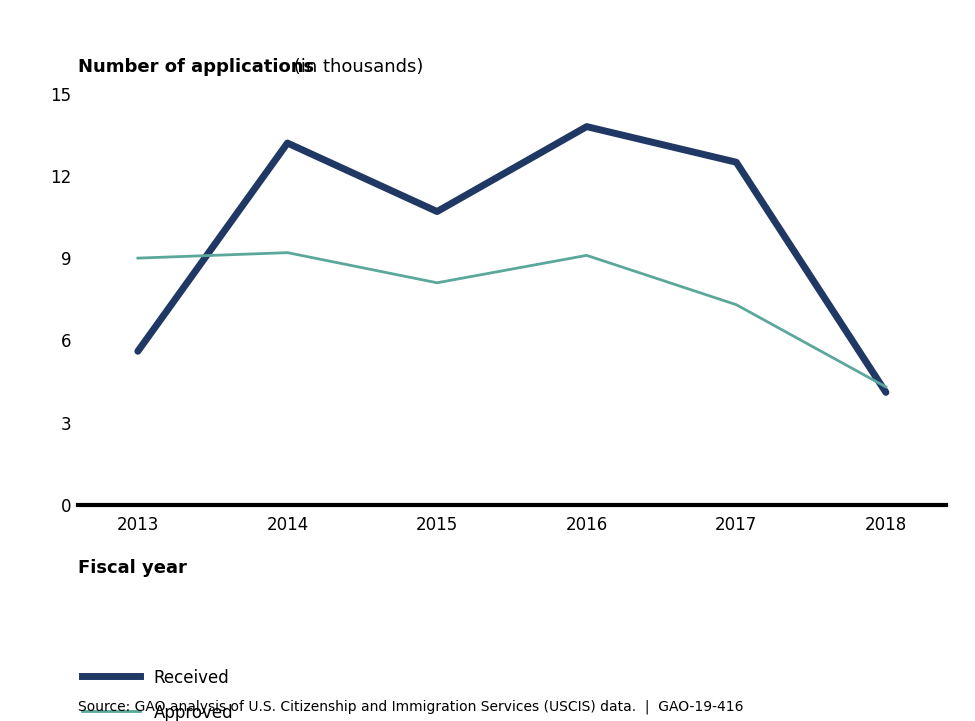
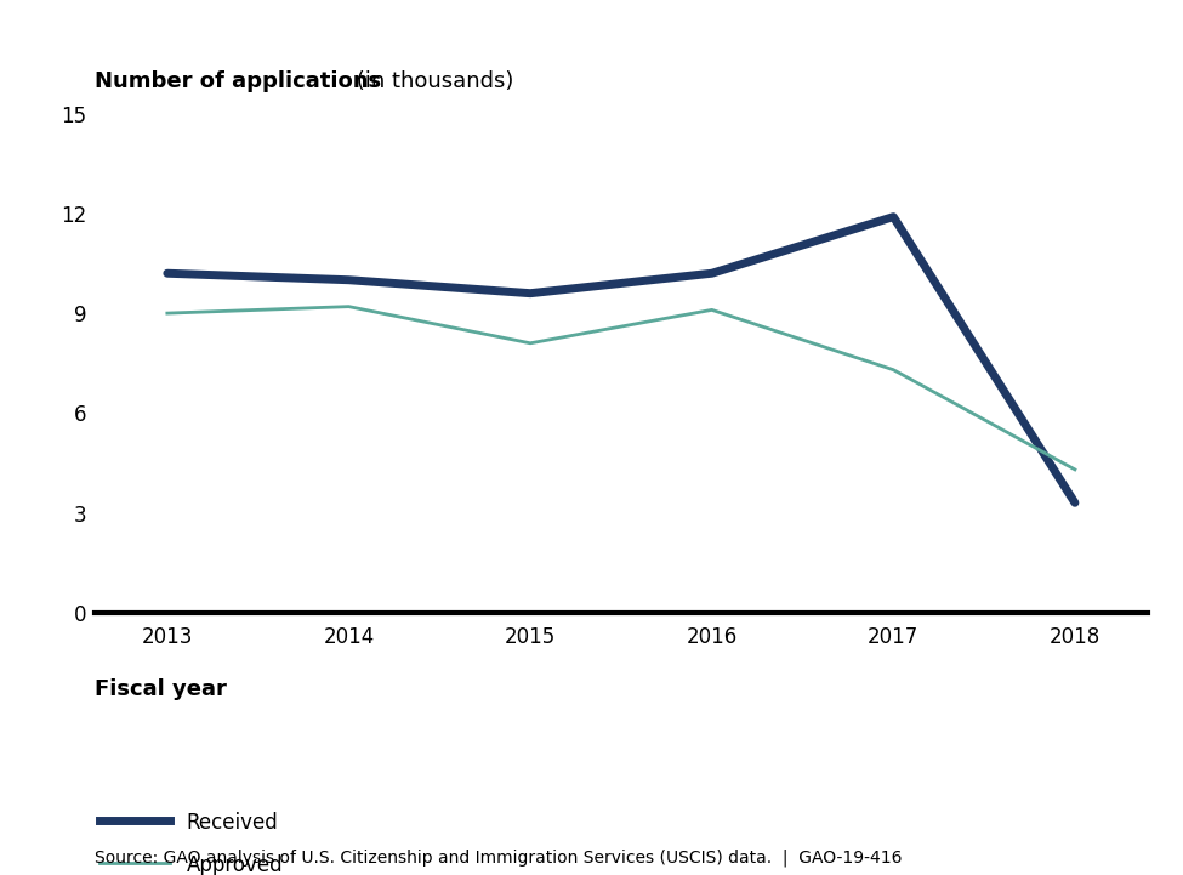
Received/2013: 5.6 -> 10.2
Received/2014: 13.2 -> 10.0
Received/2015: 10.7 -> 9.6
Received/2016: 13.8 -> 10.2
Received/2017: 12.5 -> 11.9
Received/2018: 4.1 -> 3.3
